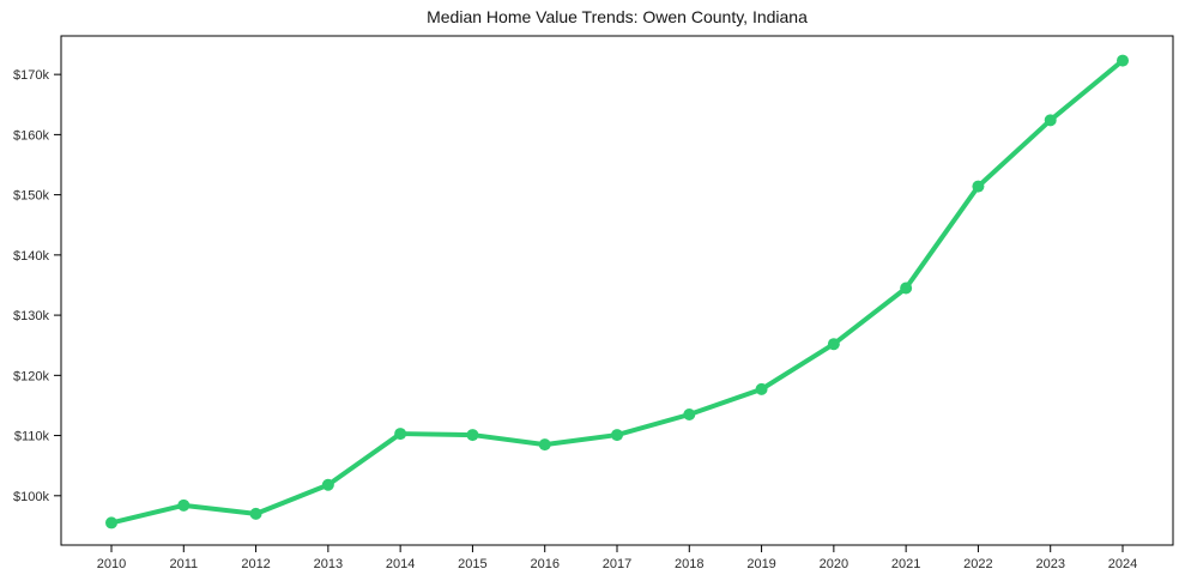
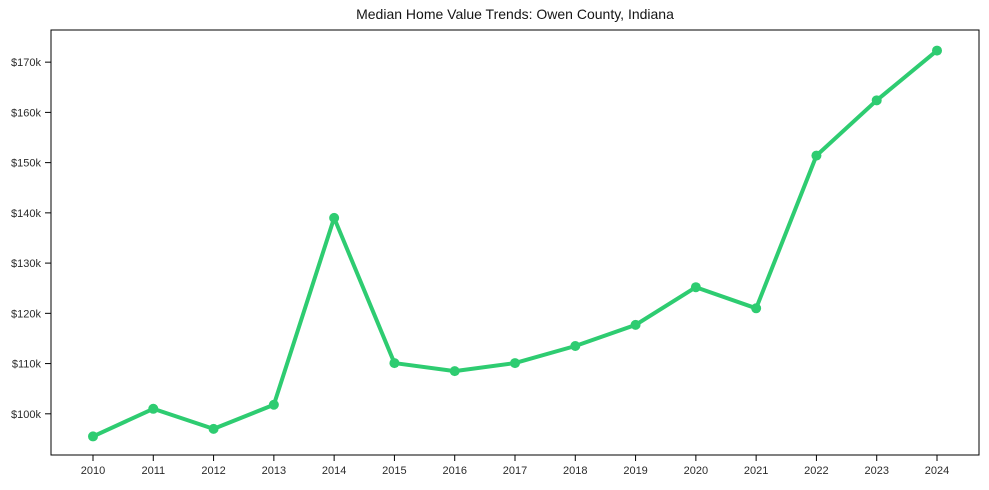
2011: $98k -> $101k
2014: $110k -> $139k
2021: $134k -> $121k
